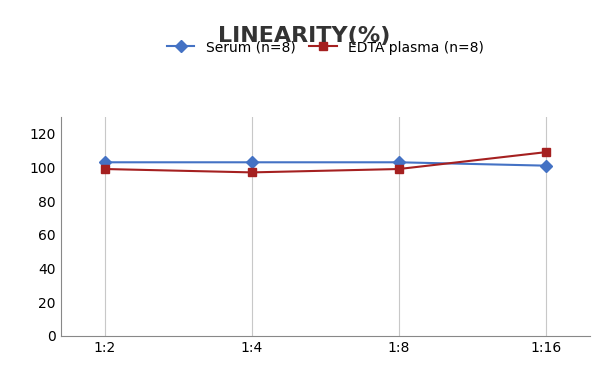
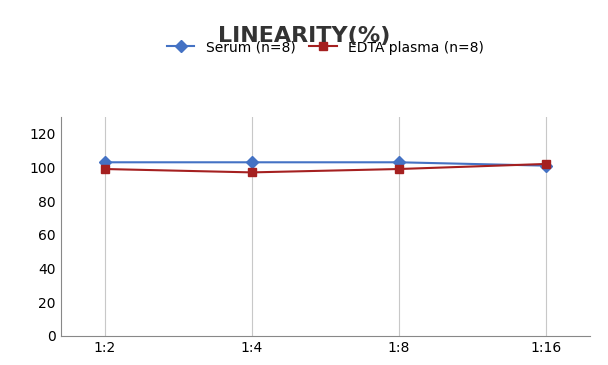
EDTA plasma (n=8)/1:16: 109 -> 102
